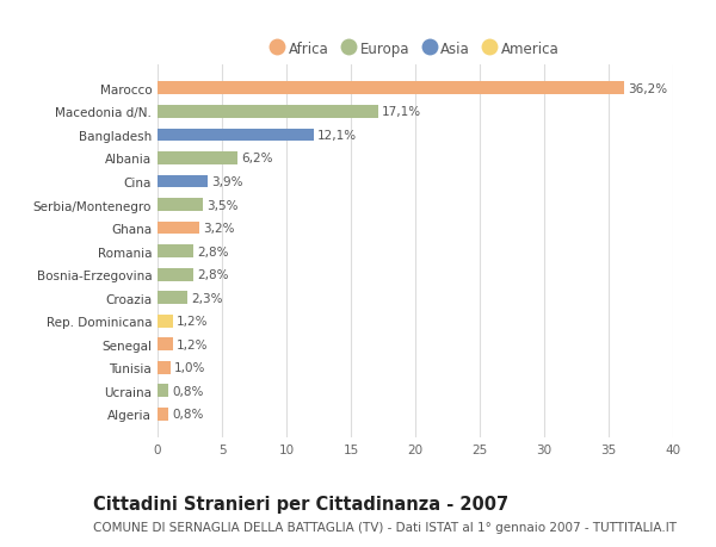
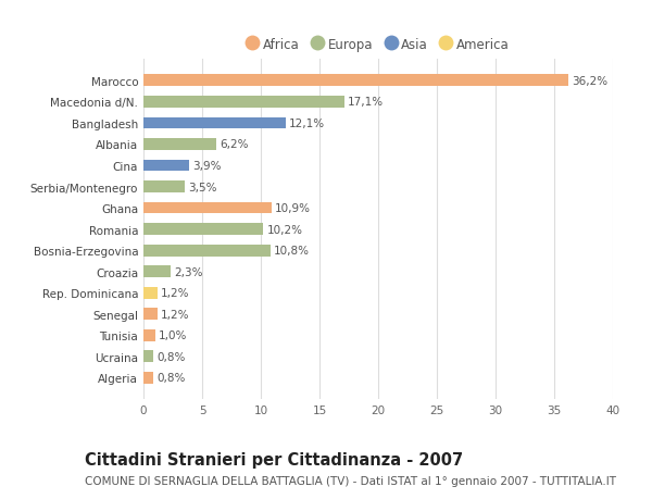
Ghana: 3,2% -> 10,9%
Romania: 2,8% -> 10,2%
Bosnia-Erzegovina: 2,8% -> 10,8%
